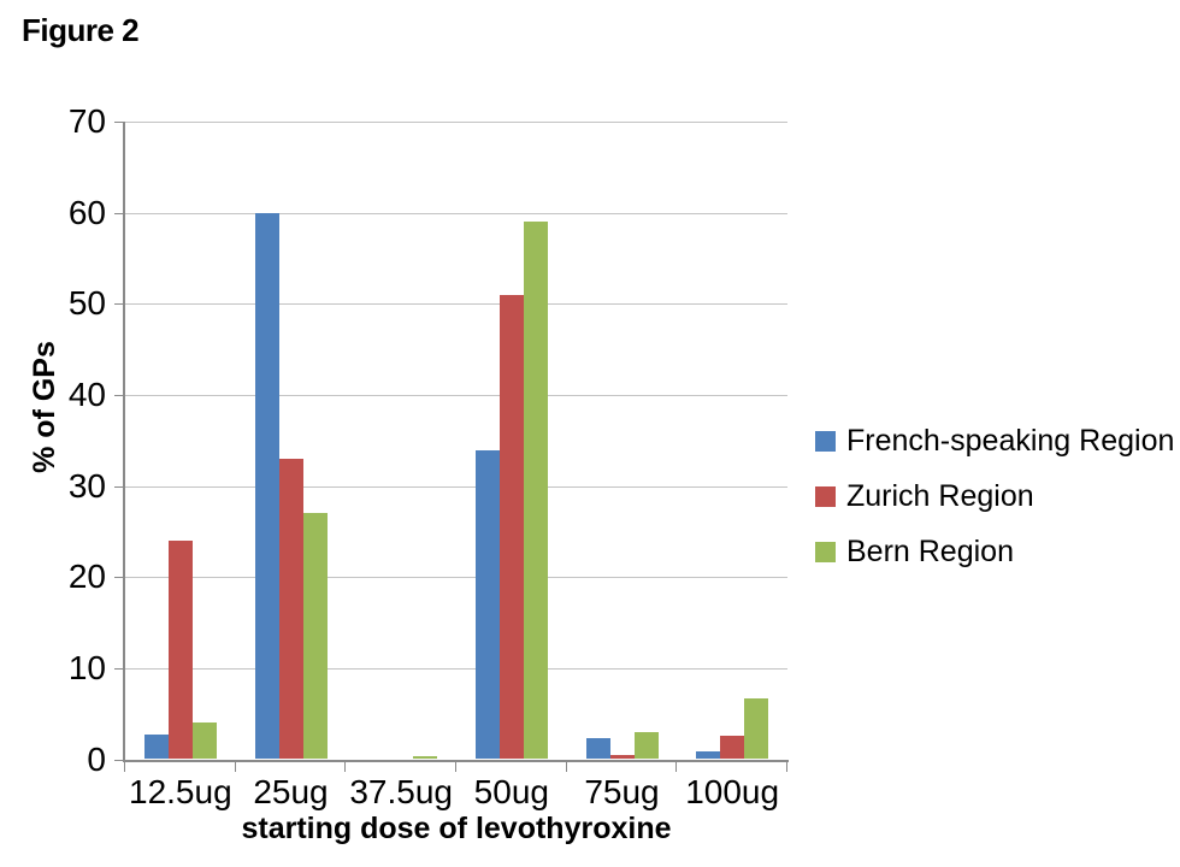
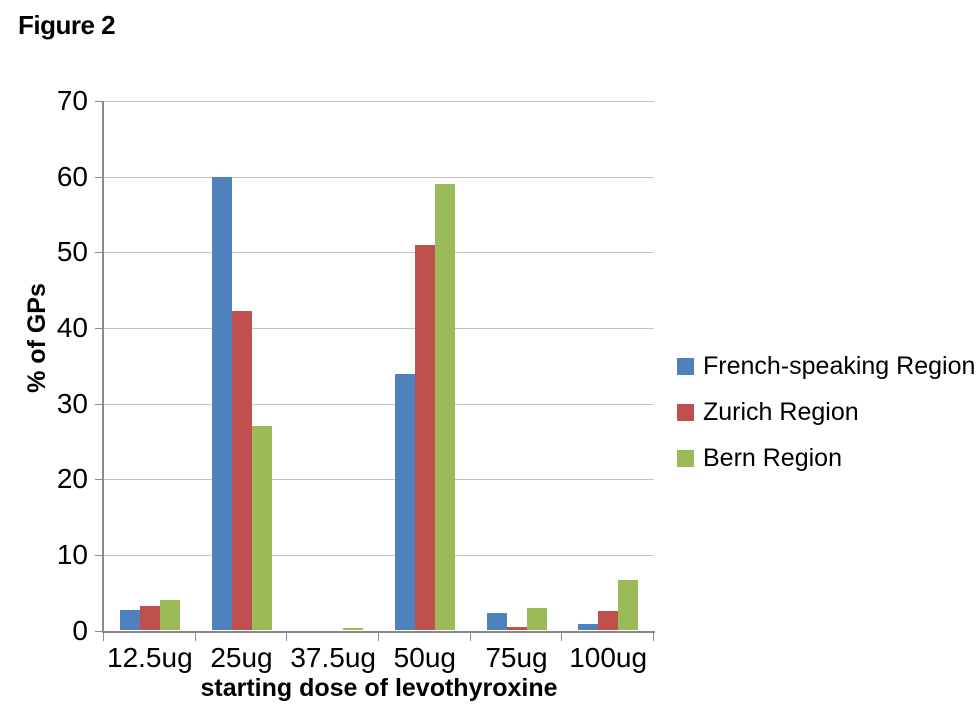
Zurich Region/12.5ug: 24 -> 3
Zurich Region/25ug: 33 -> 42
